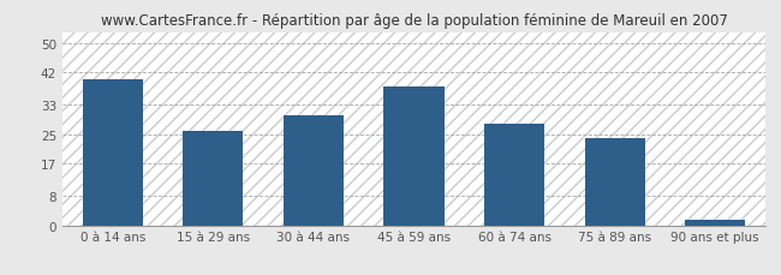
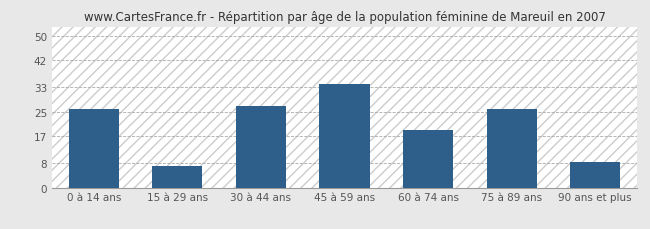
0 à 14 ans: 40.0 -> 26.0
15 à 29 ans: 26.0 -> 7.0
30 à 44 ans: 30.0 -> 27.0
45 à 59 ans: 38.0 -> 34.0
60 à 74 ans: 28.0 -> 19.0
75 à 89 ans: 24.0 -> 26.0
90 ans et plus: 1.5 -> 8.5
